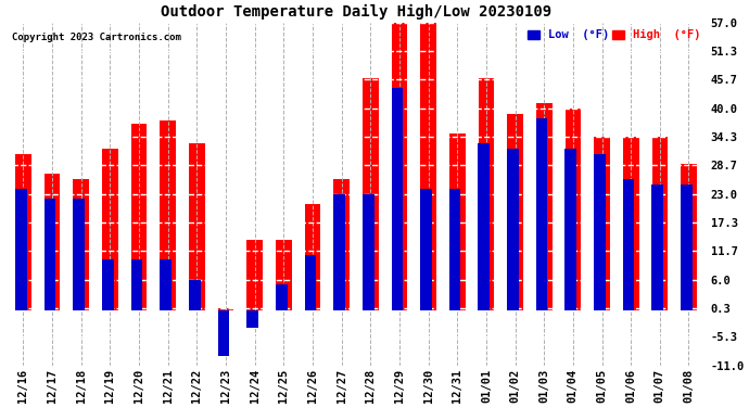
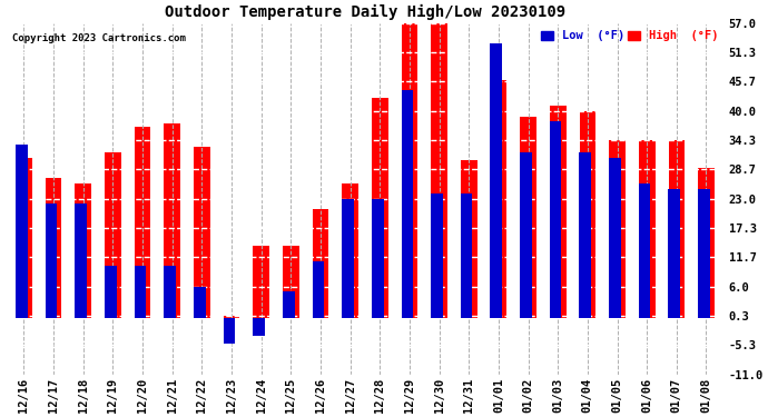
Low (°F)/12/16: 24.0 -> 33.5
Low (°F)/12/23: -9.0 -> -5.0
High (°F)/12/28: 46.0 -> 42.5
High (°F)/12/31: 35.0 -> 30.5
Low (°F)/01/01: 33.0 -> 53.0
